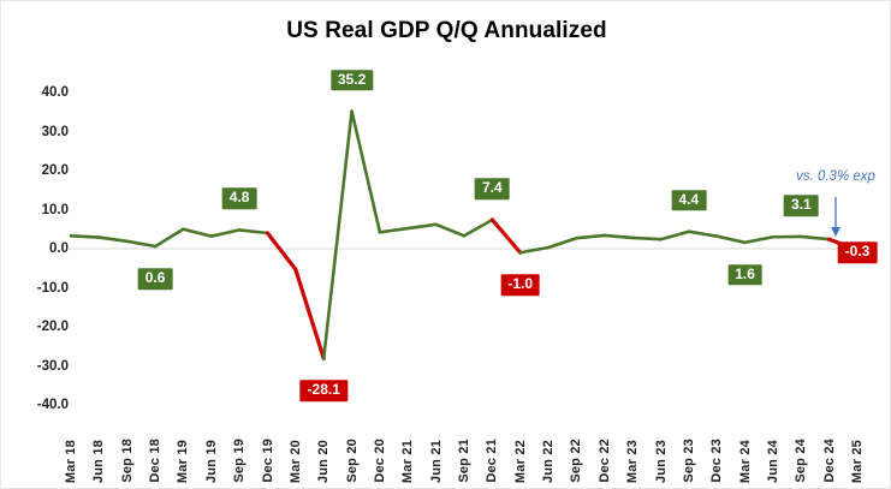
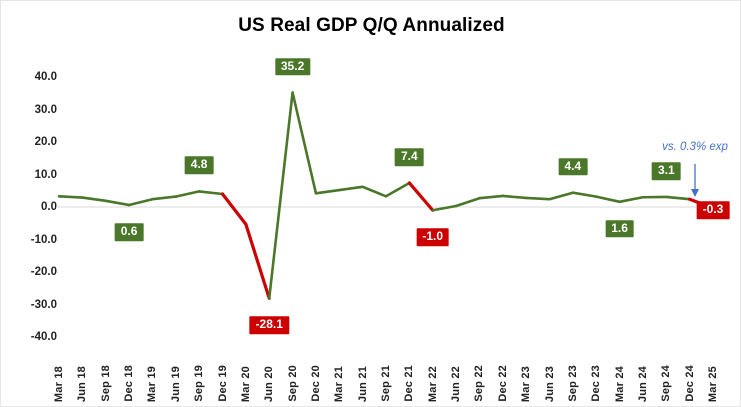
Mar 19: 5 -> 2
